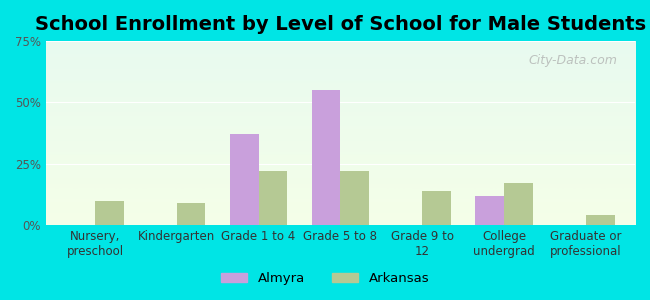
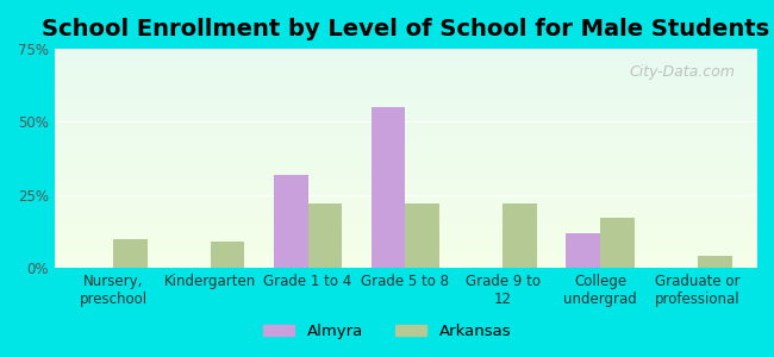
Almyra/Grade 1 to 4: 37% -> 32%
Arkansas/Grade 9 to 12: 14% -> 22%
